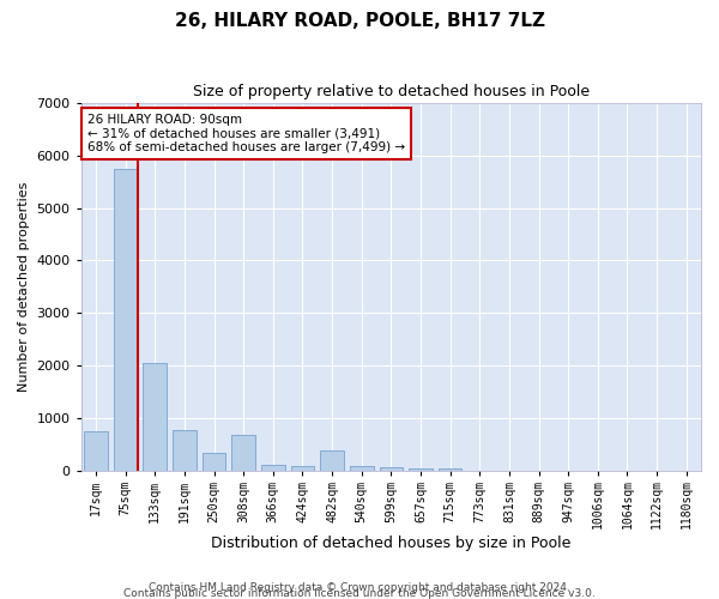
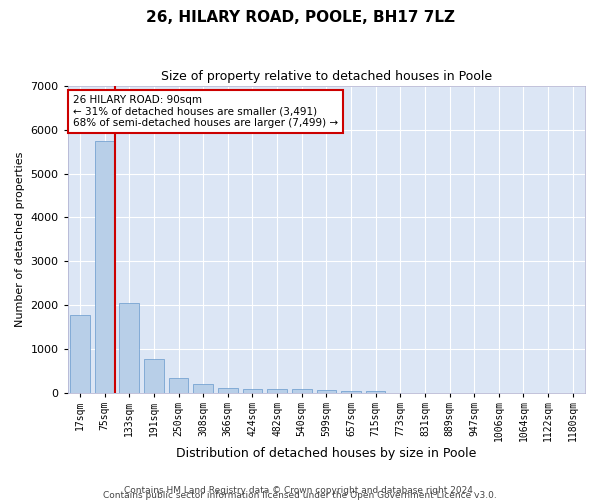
17sqm: 750 -> 1780
308sqm: 700 -> 210
482sqm: 400 -> 100
